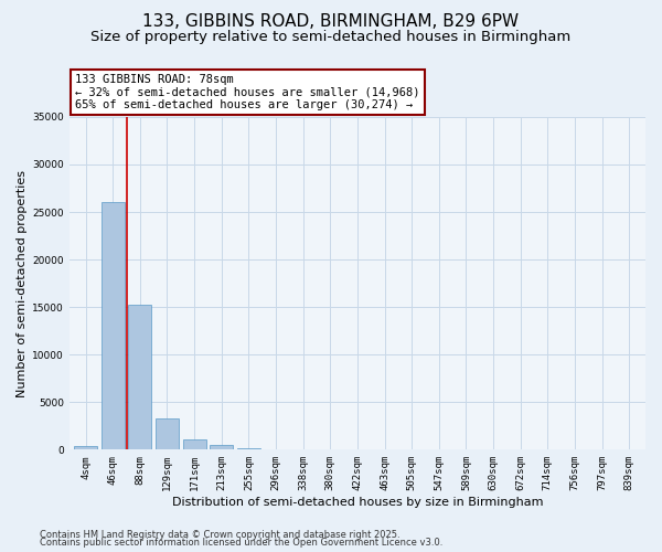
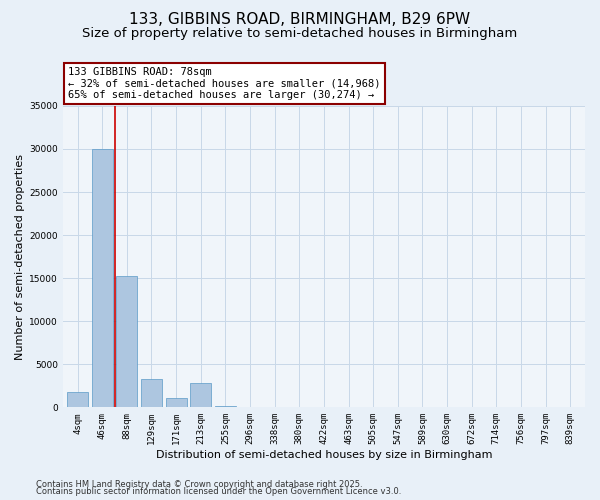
4sqm: 400 -> 1800
46sqm: 26100 -> 30000
213sqm: 500 -> 2800
